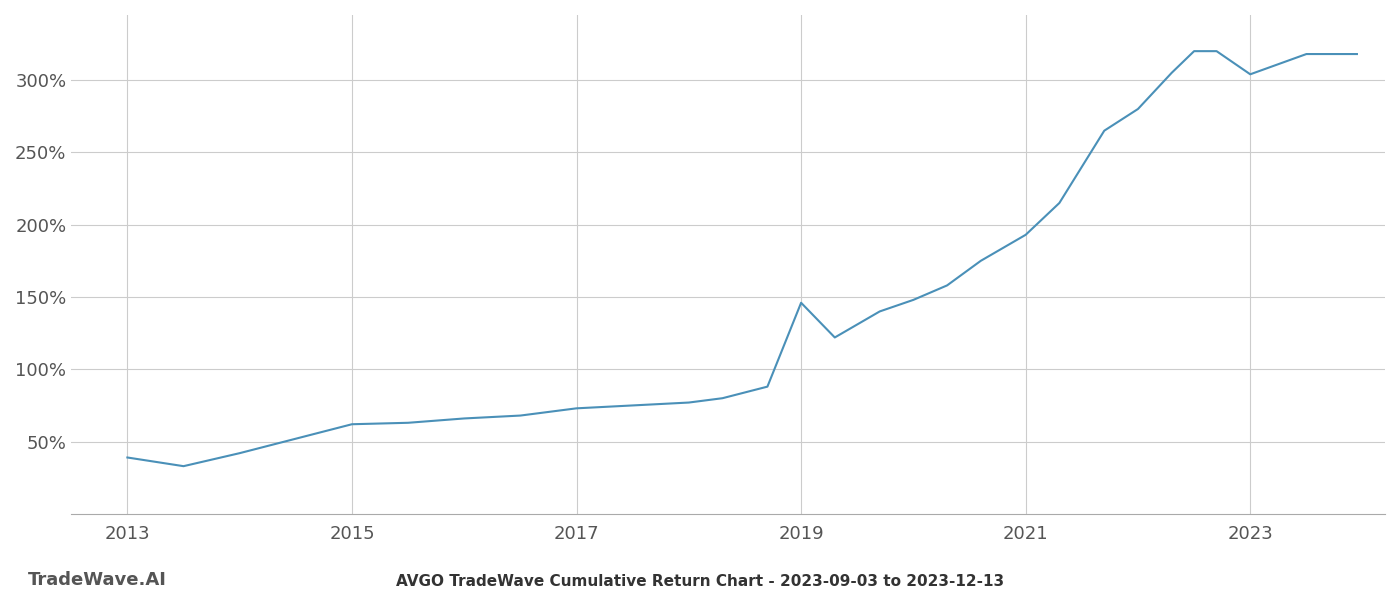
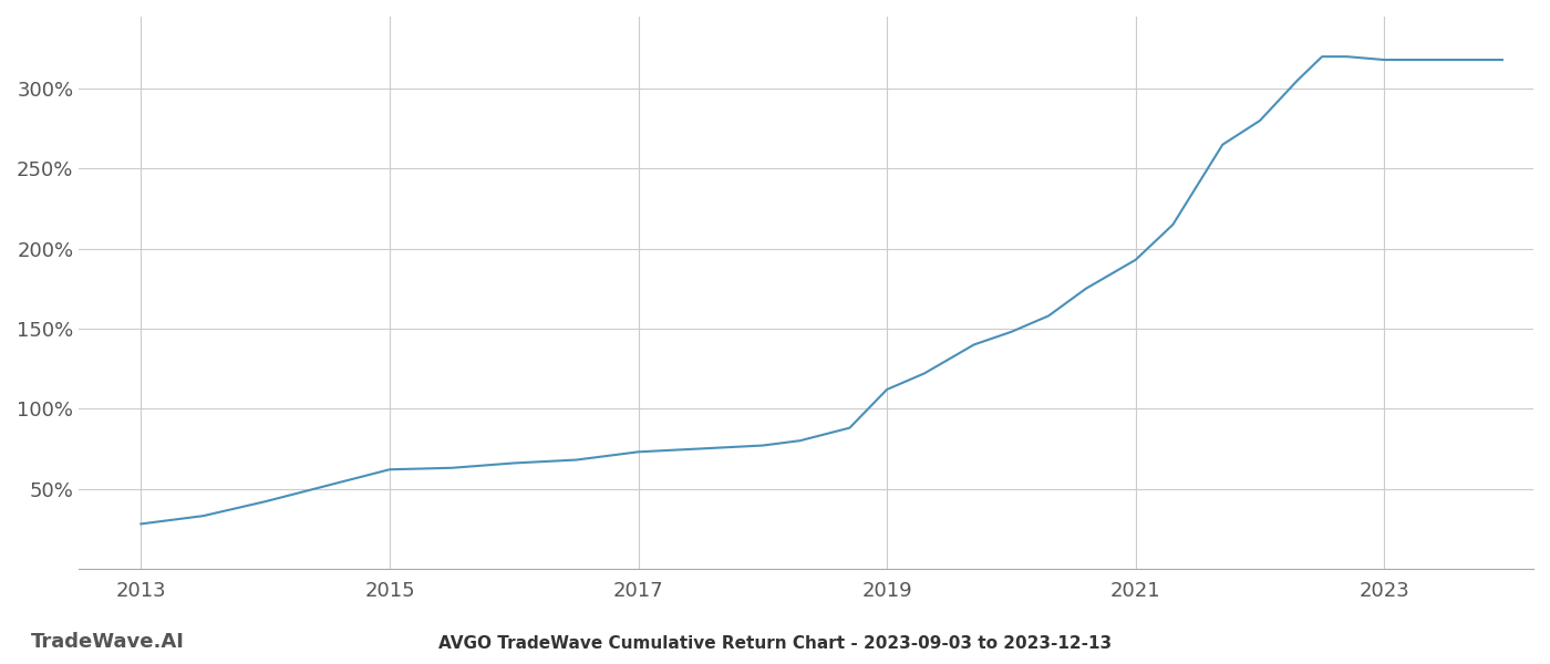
2013: 39% -> 28%
2019: 146% -> 112%
2023: 304% -> 318%
